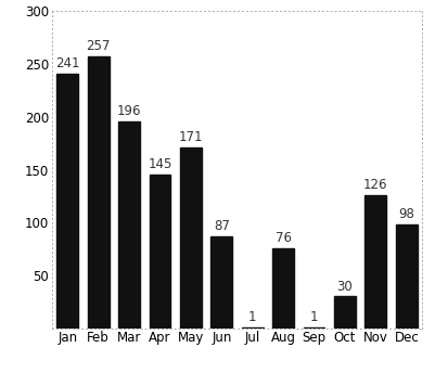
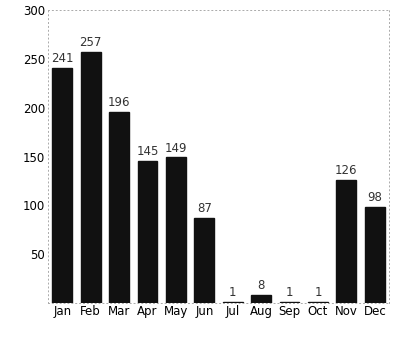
May: 171 -> 149
Aug: 76 -> 8
Oct: 30 -> 1
